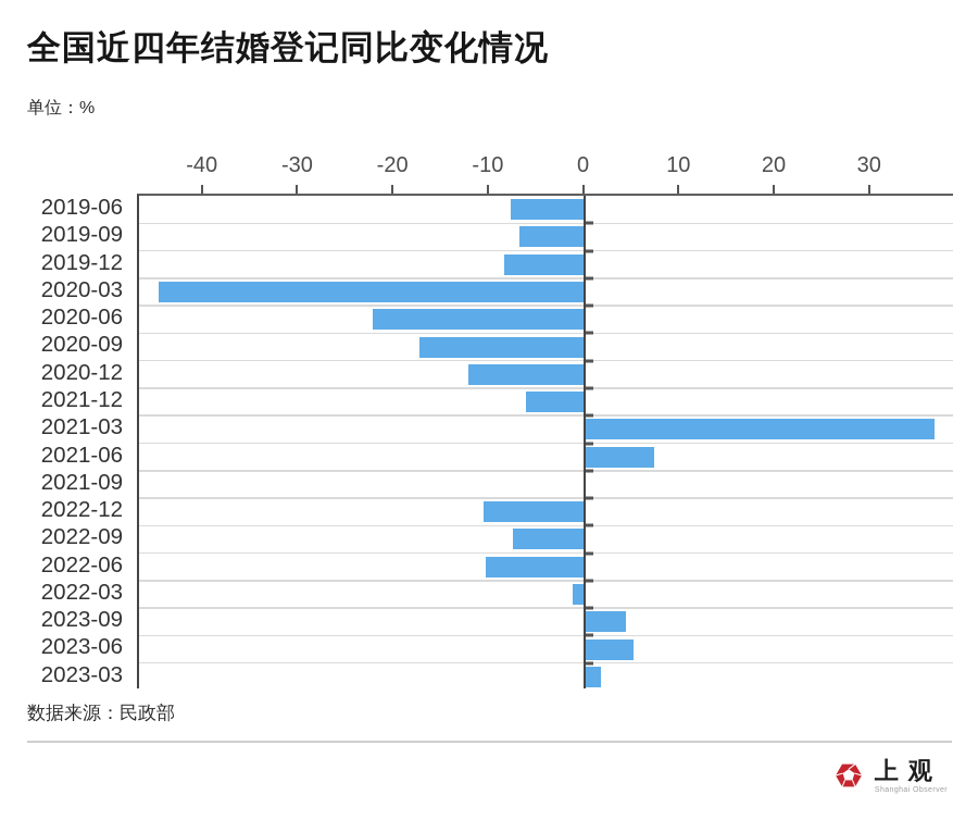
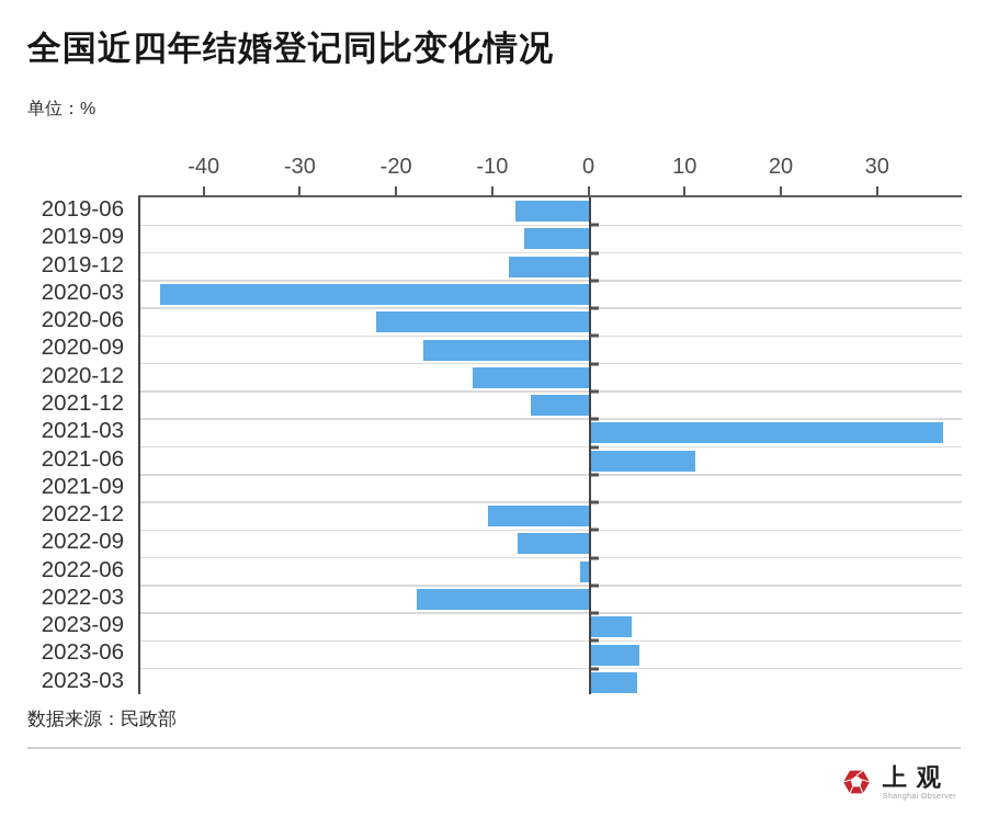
2021-06: 7 -> 11
2022-06: -10 -> -1
2022-03: -1 -> -18
2023-03: 2 -> 5
